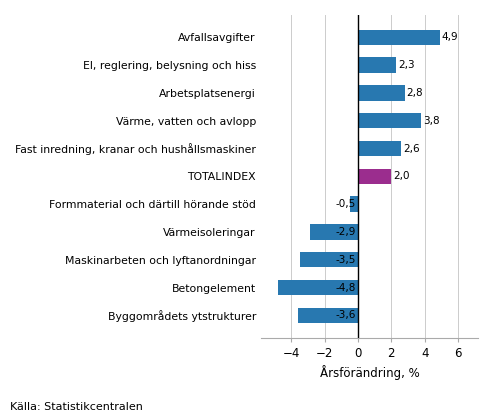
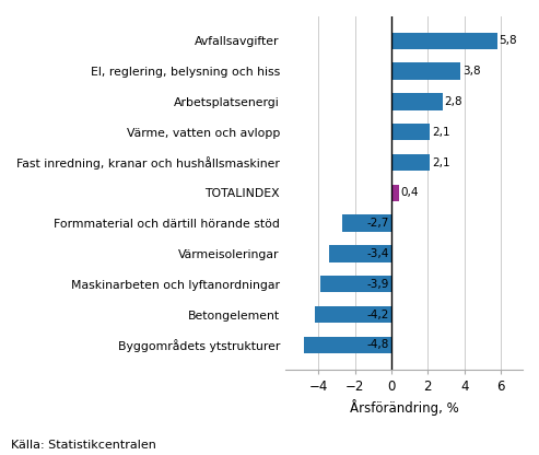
Avfallsavgifter: 4,9 -> 5,8
El, reglering, belysning och hiss: 2,3 -> 3,8
Värme, vatten och avlopp: 3,8 -> 2,1
Fast inredning, kranar och hushållsmaskiner: 2,6 -> 2,1
TOTALINDEX: 2,0 -> 0,4
Formmaterial och därtill hörande stöd: -0,5 -> -2,7
Värmeisoleringar: -2,9 -> -3,4
Maskinarbeten och lyftanordningar: -3,5 -> -3,9
Betongelement: -4,8 -> -4,2
Byggområdets ytstrukturer: -3,6 -> -4,8
